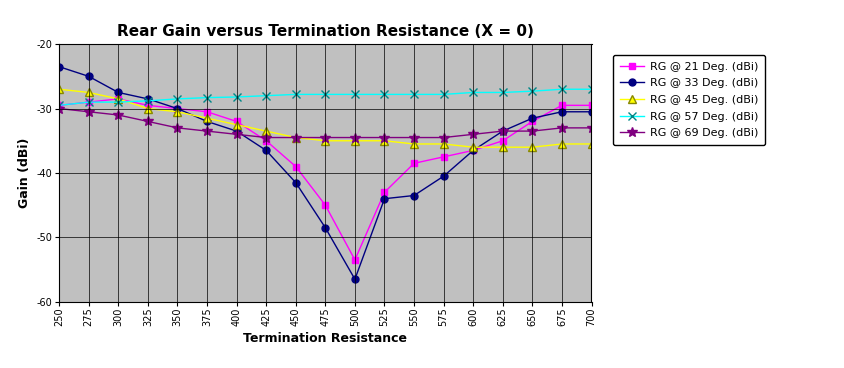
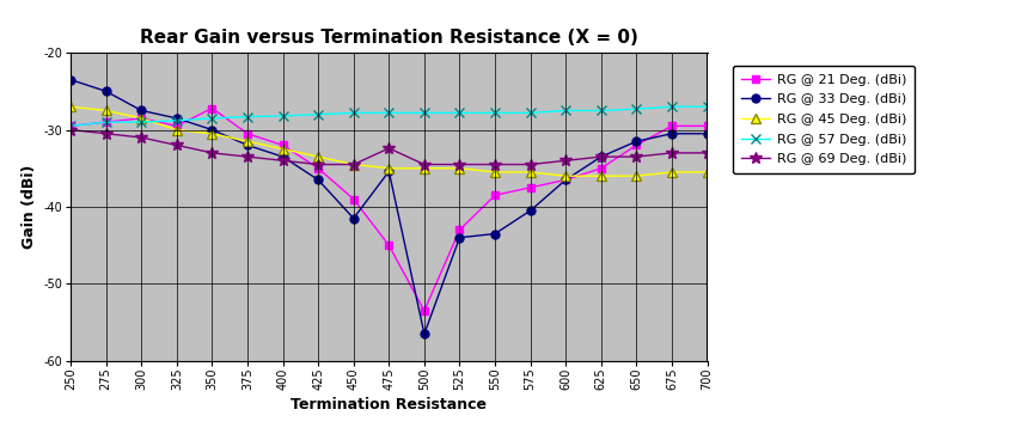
RG @ 21 Deg. (dBi)/350: -30.0 -> -27.2
RG @ 33 Deg. (dBi)/475: -48.5 -> -35.4
RG @ 69 Deg. (dBi)/475: -34.5 -> -32.4
